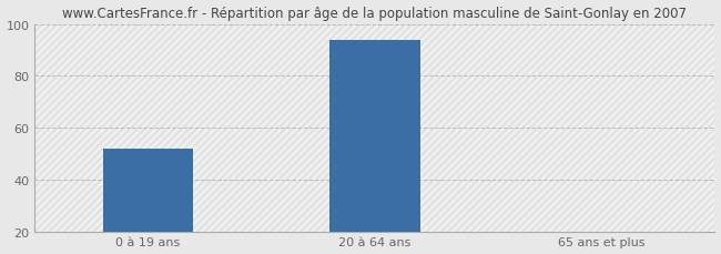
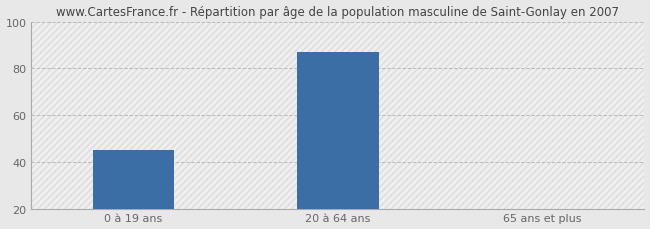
0 à 19 ans: 52 -> 45
20 à 64 ans: 94 -> 87
